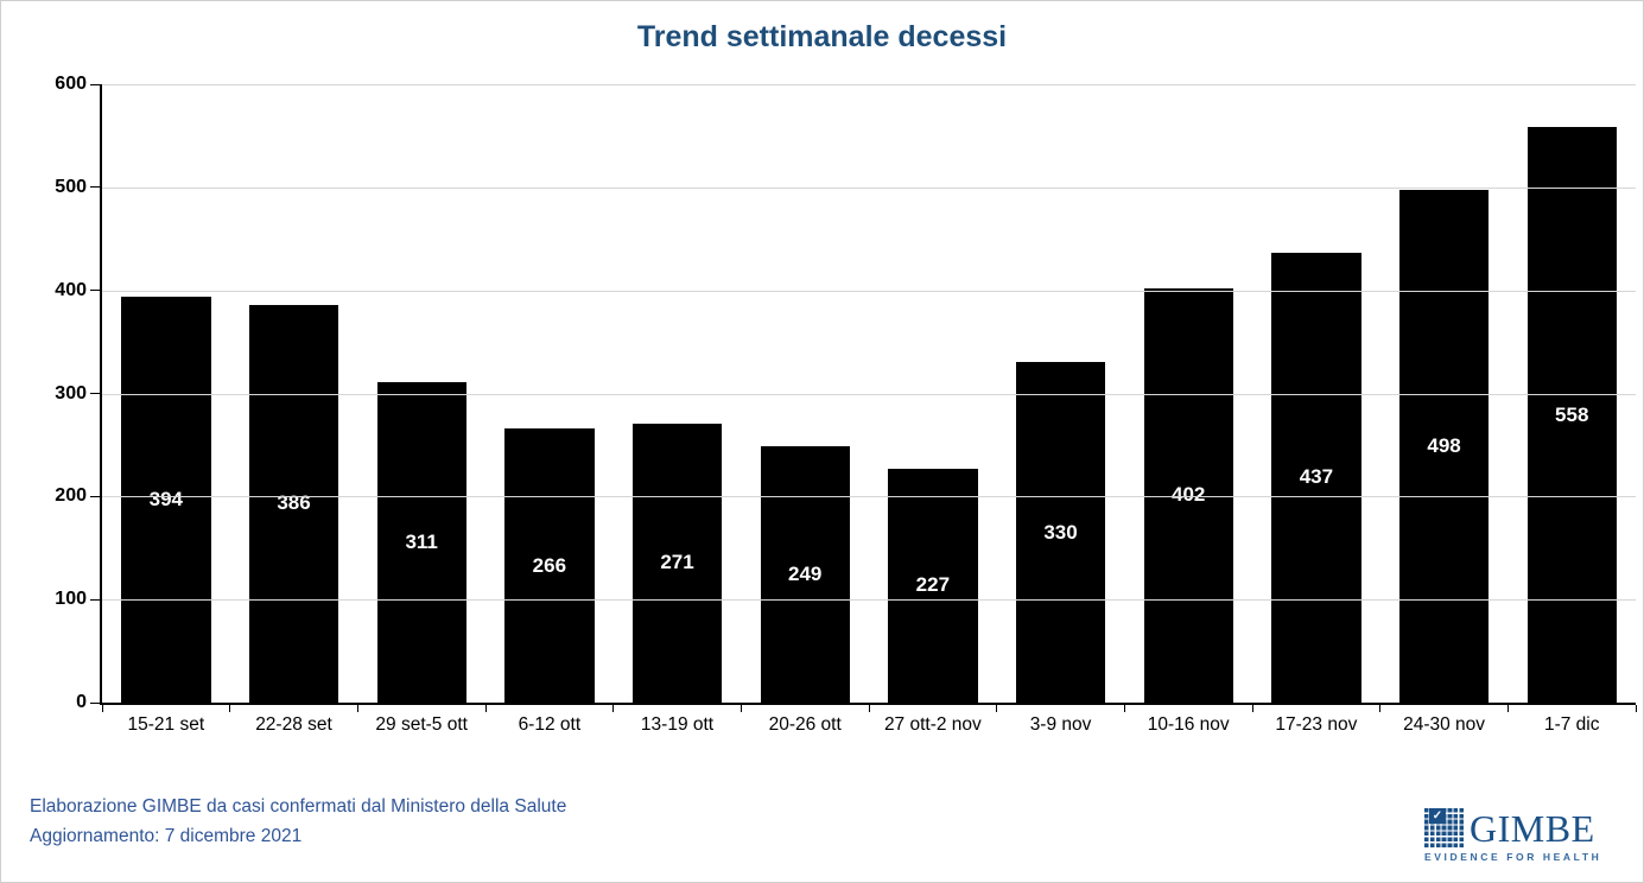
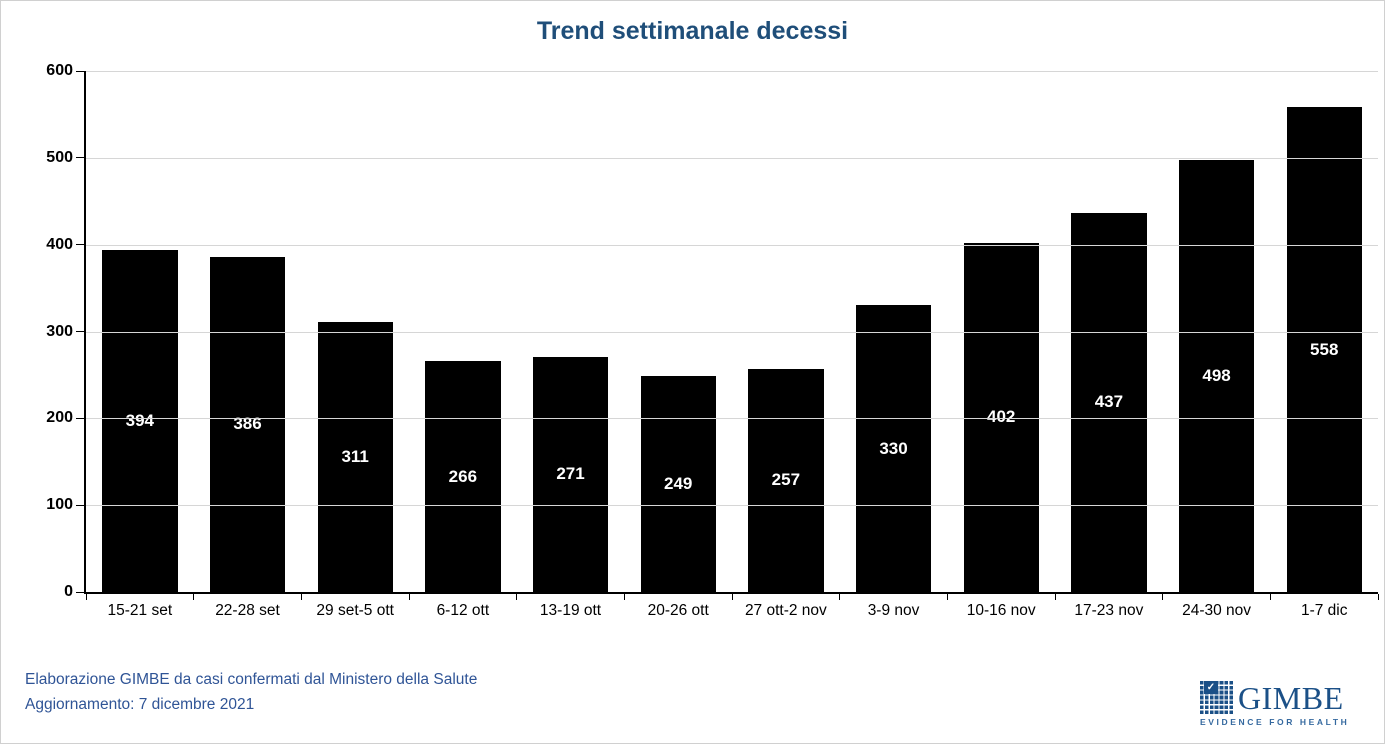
27 ott-2 nov: 227 -> 257
